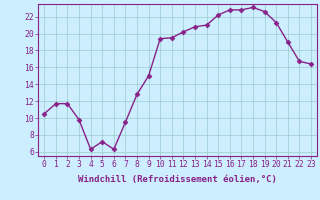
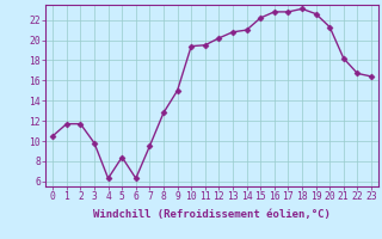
5: 7.2 -> 8.4
21: 19.0 -> 18.2
